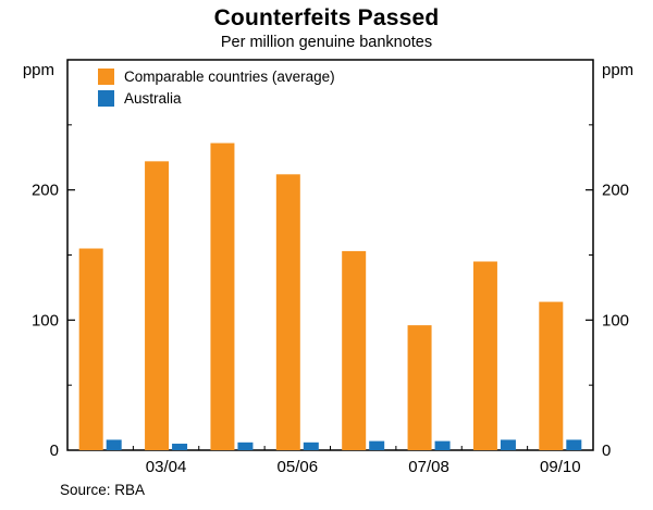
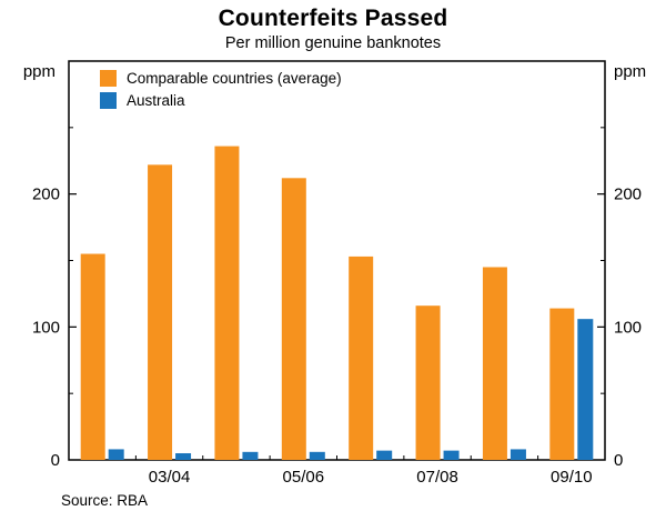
Comparable countries (average)/07/08: 96 -> 116
Australia/09/10: 8 -> 106
